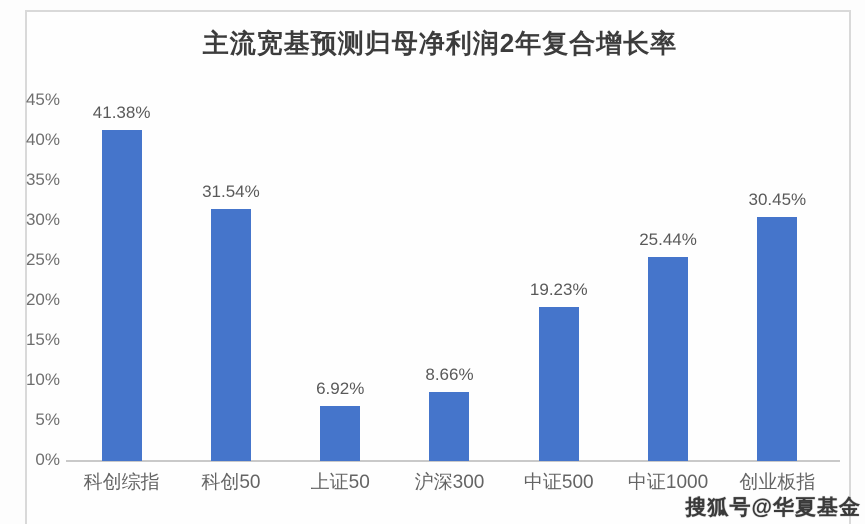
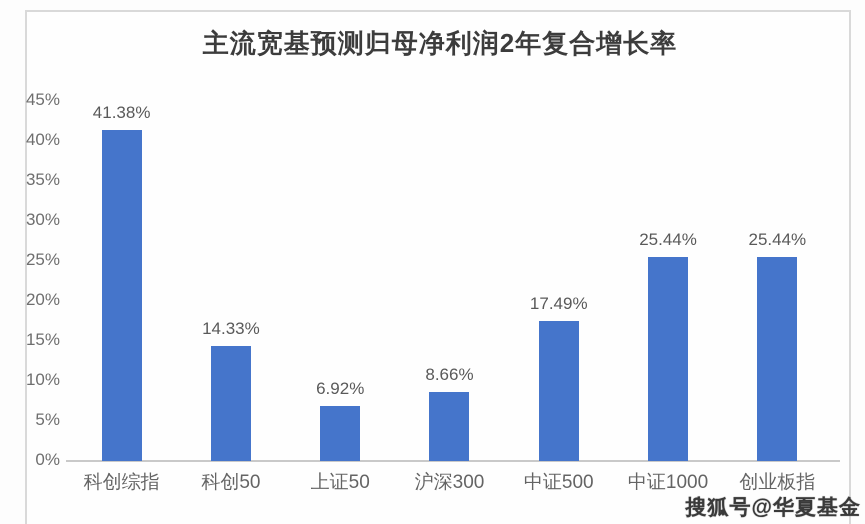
科创50: 31.54% -> 14.33%
中证500: 19.23% -> 17.49%
创业板指: 30.45% -> 25.44%
